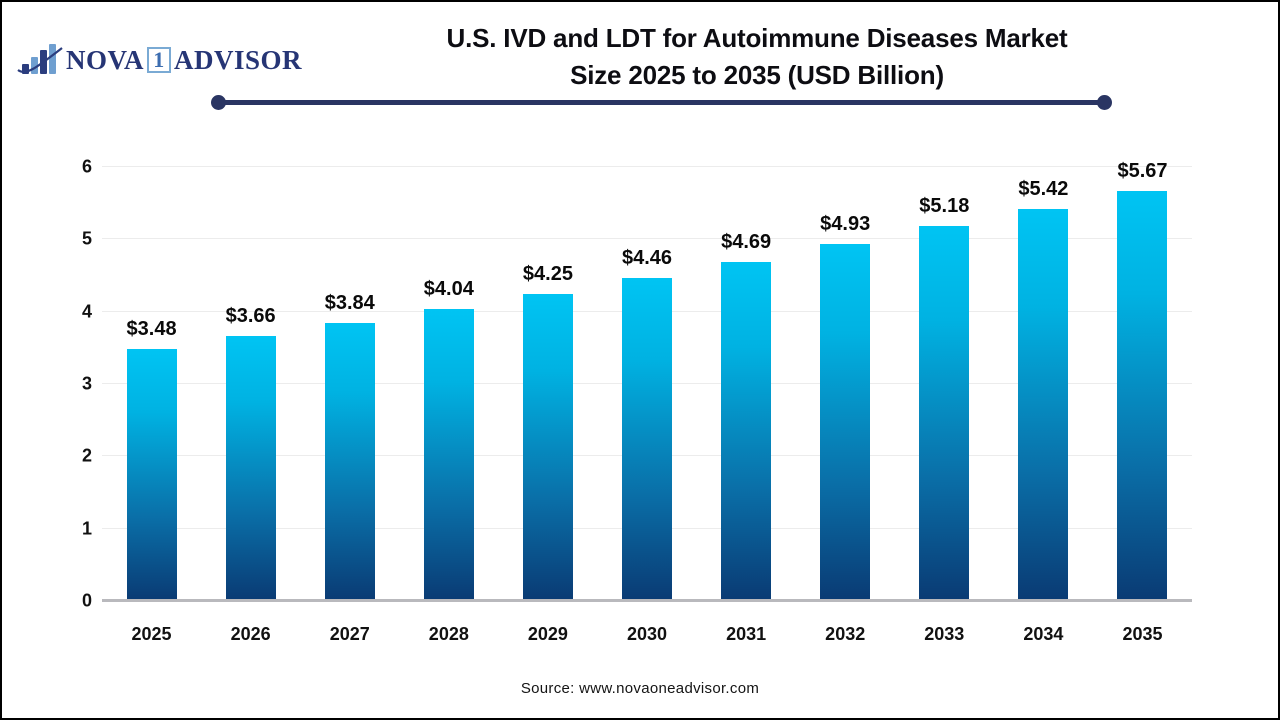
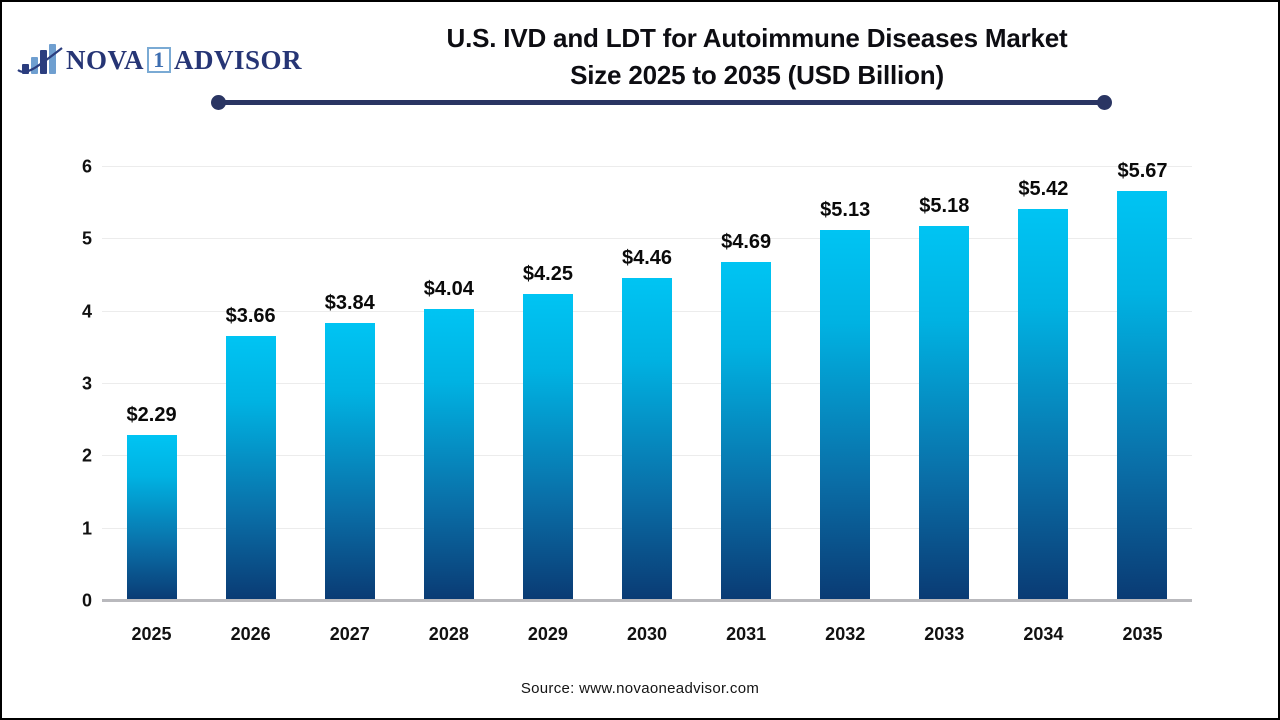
2025: $3.48 -> $2.29
2032: $4.93 -> $5.13
